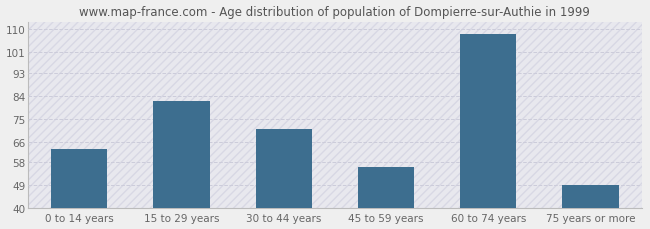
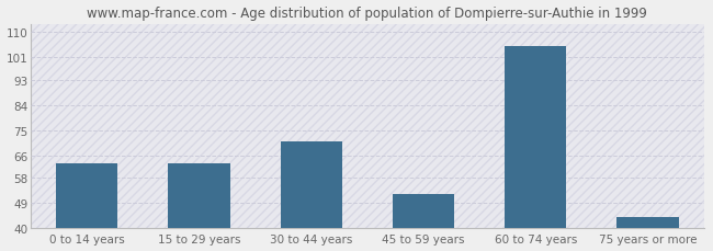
15 to 29 years: 82 -> 63
45 to 59 years: 56 -> 52
60 to 74 years: 108 -> 105
75 years or more: 49 -> 44
